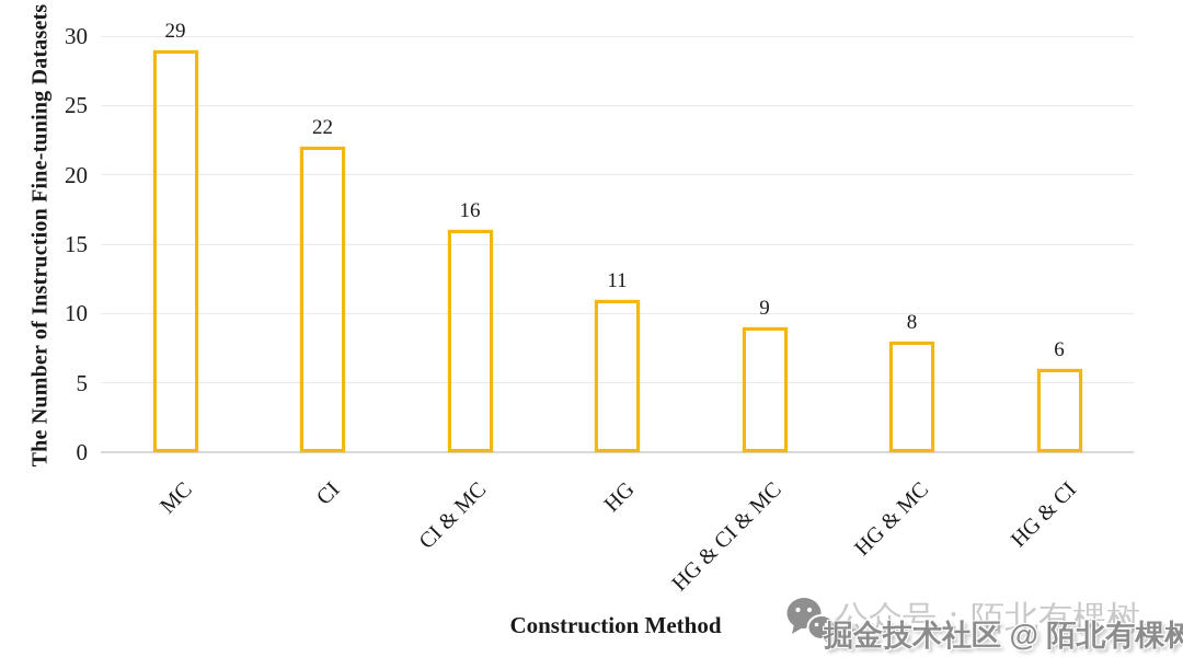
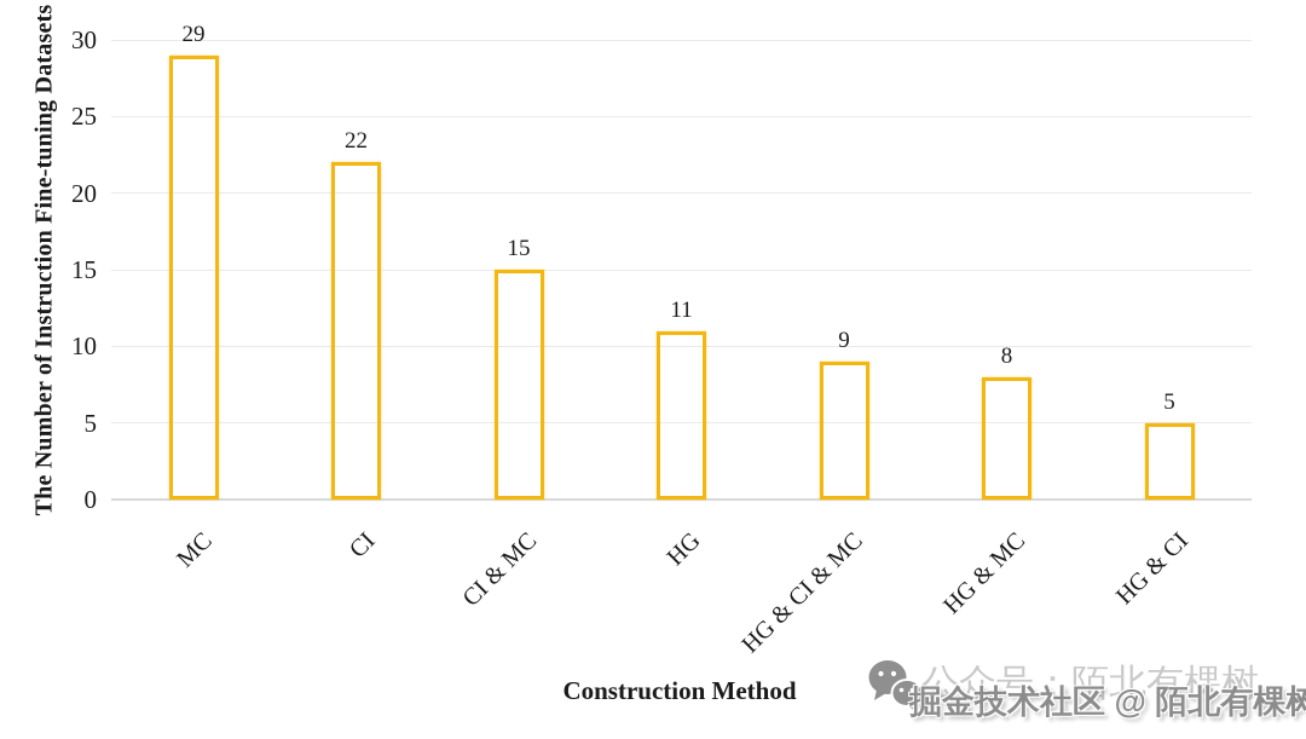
CI & MC: 16 -> 15
HG & CI: 6 -> 5
